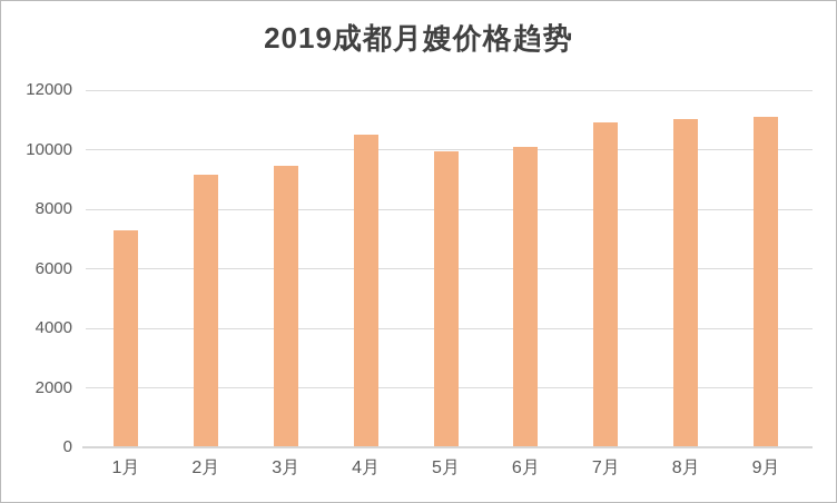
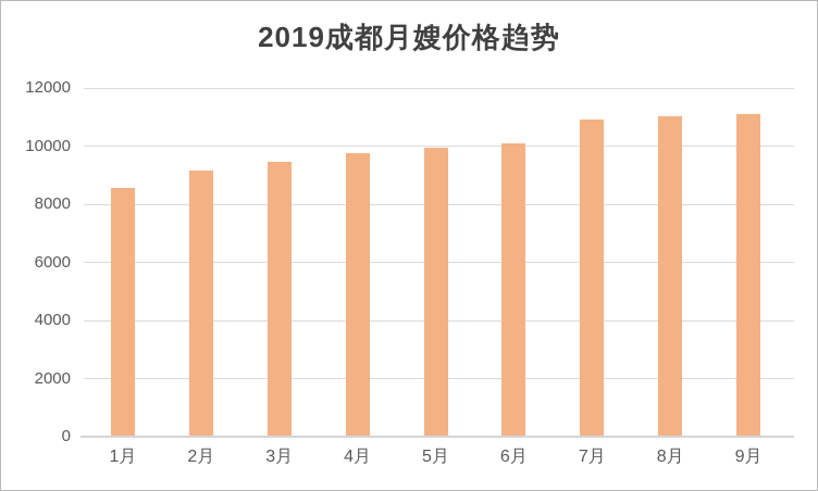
1月: 7300 -> 8600
4月: 10500 -> 9800
